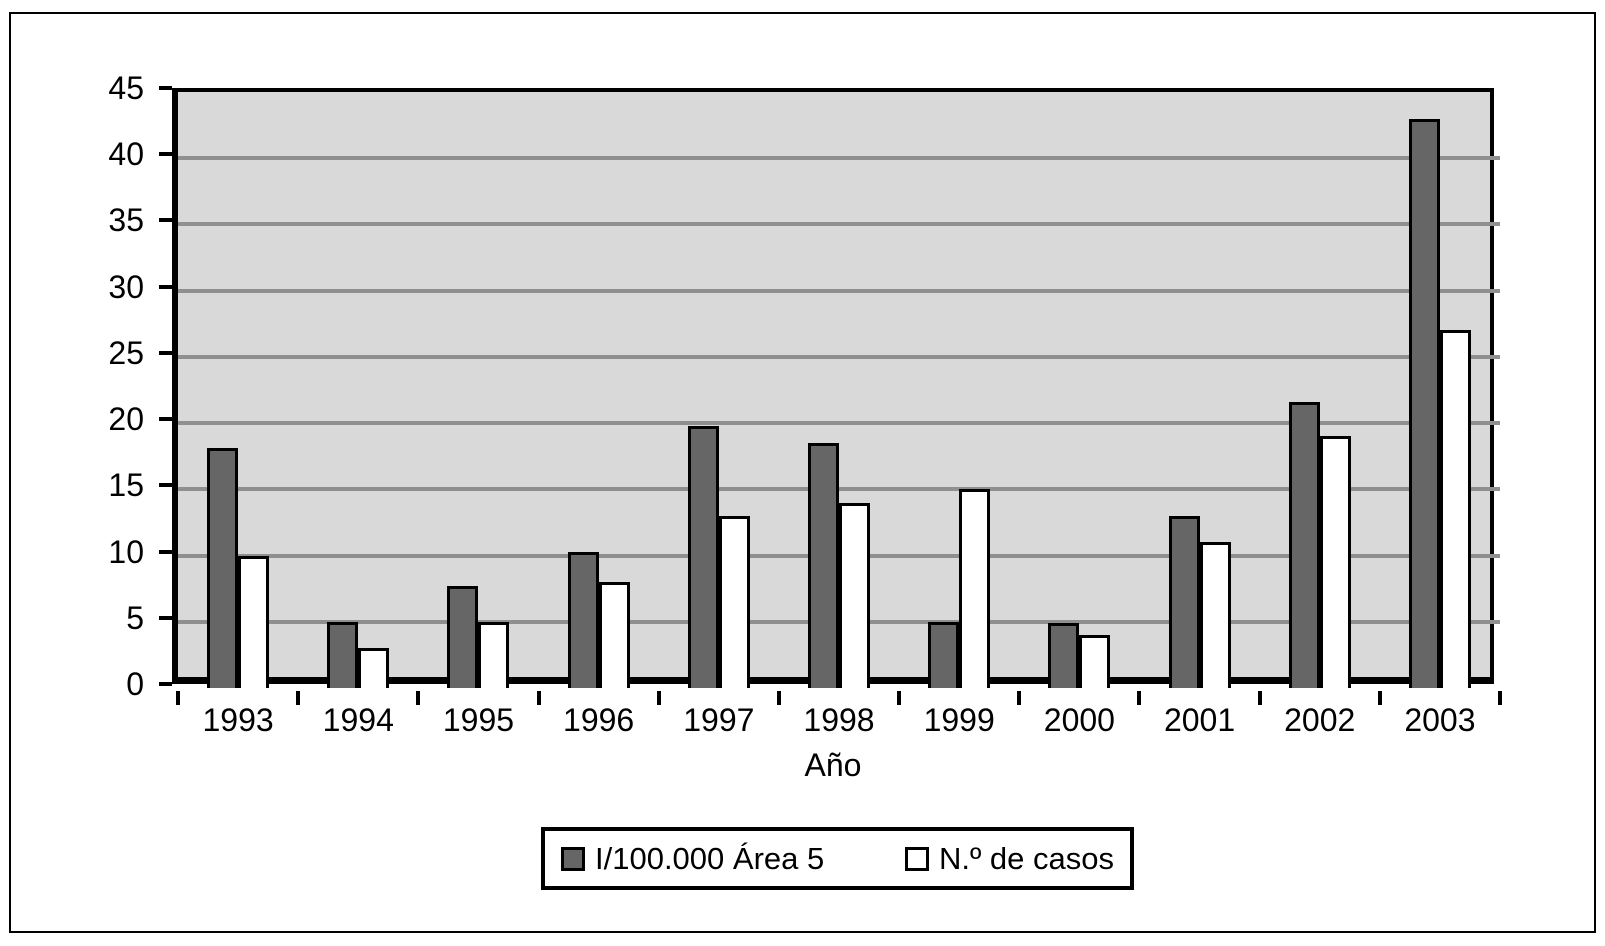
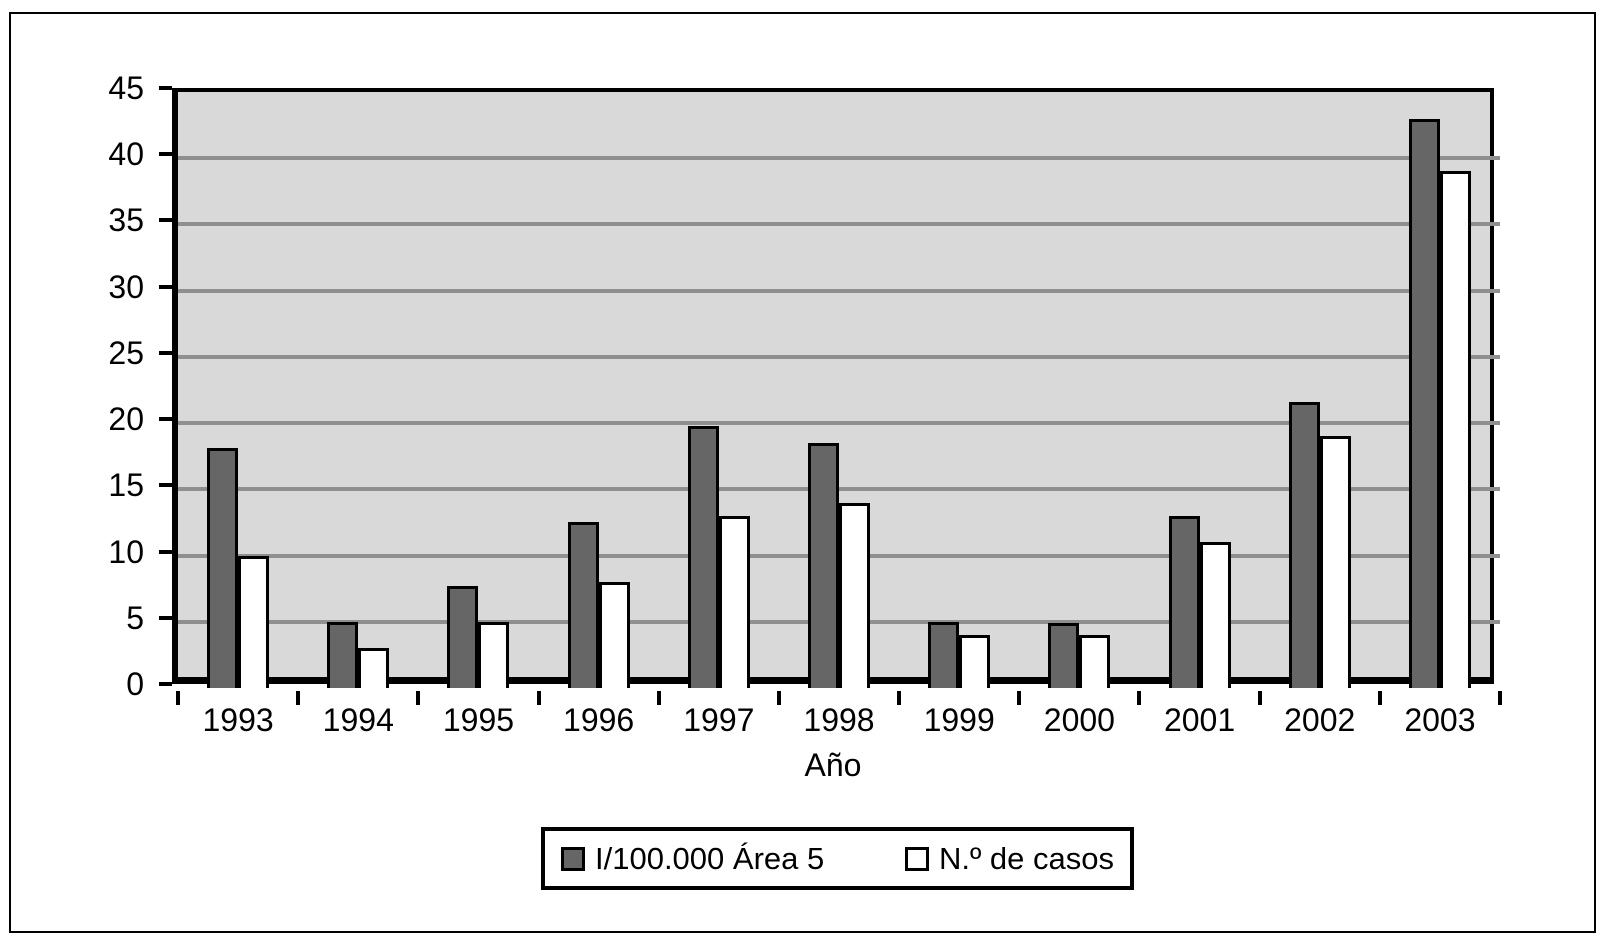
I/100.000 Área 5/1996: 10.3 -> 12.5
N.º de casos/1999: 15 -> 4
N.º de casos/2003: 27 -> 39
